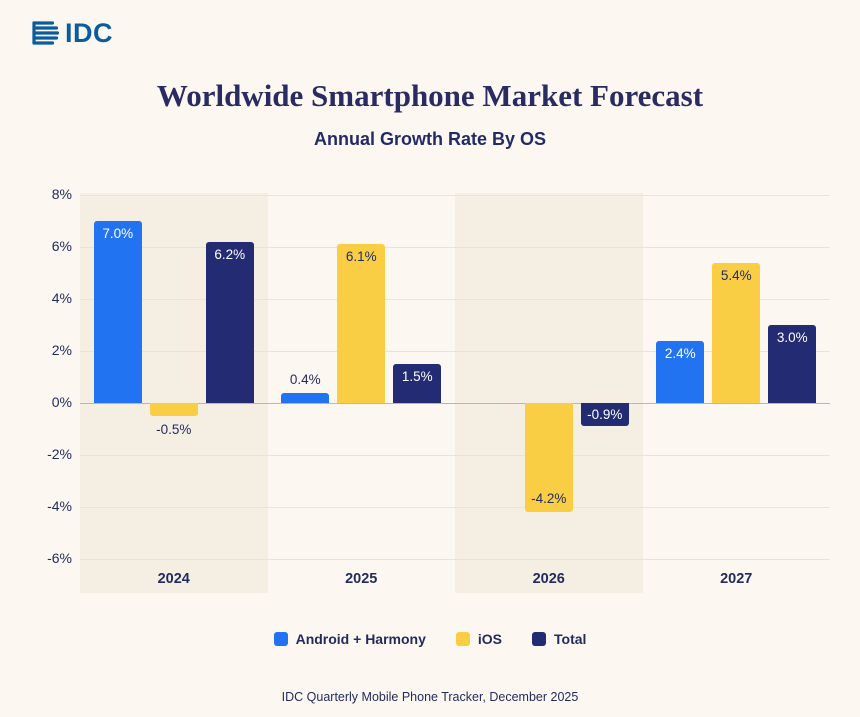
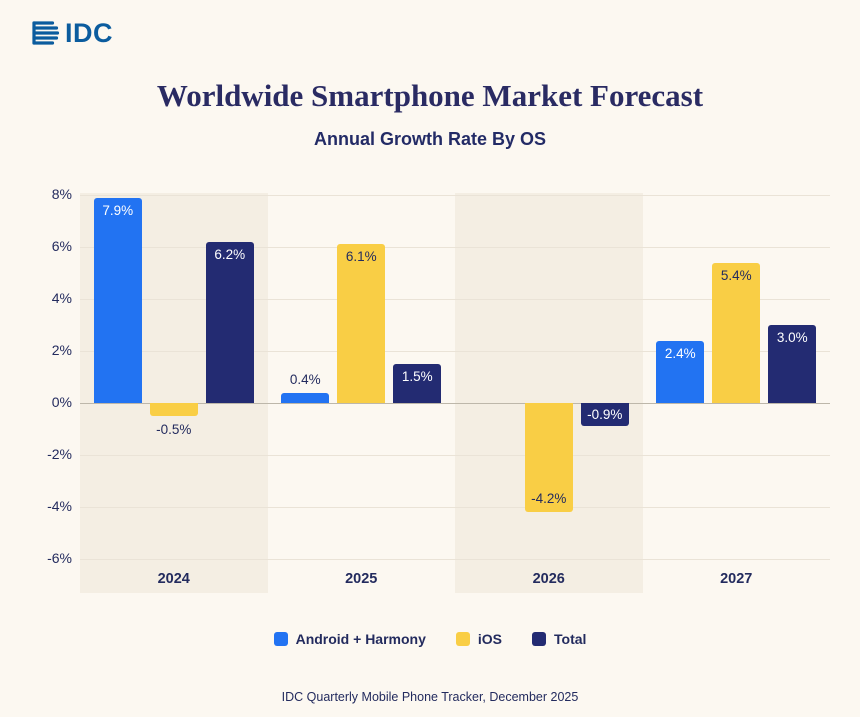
Android + Harmony/2024: 7.0% -> 7.9%
